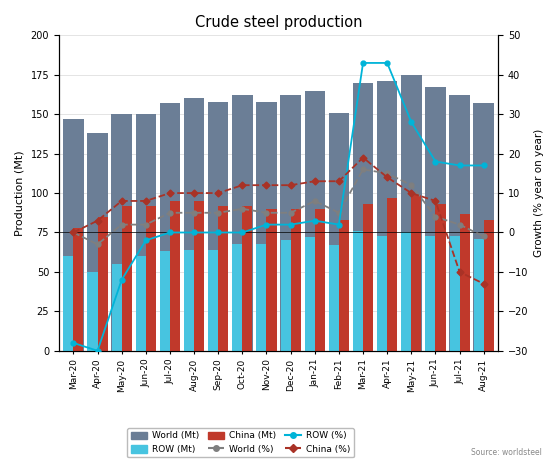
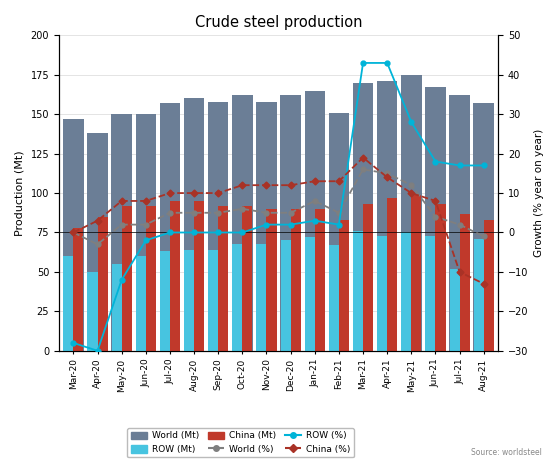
ROW (Mt)/Jul-21: 73 -> 52
